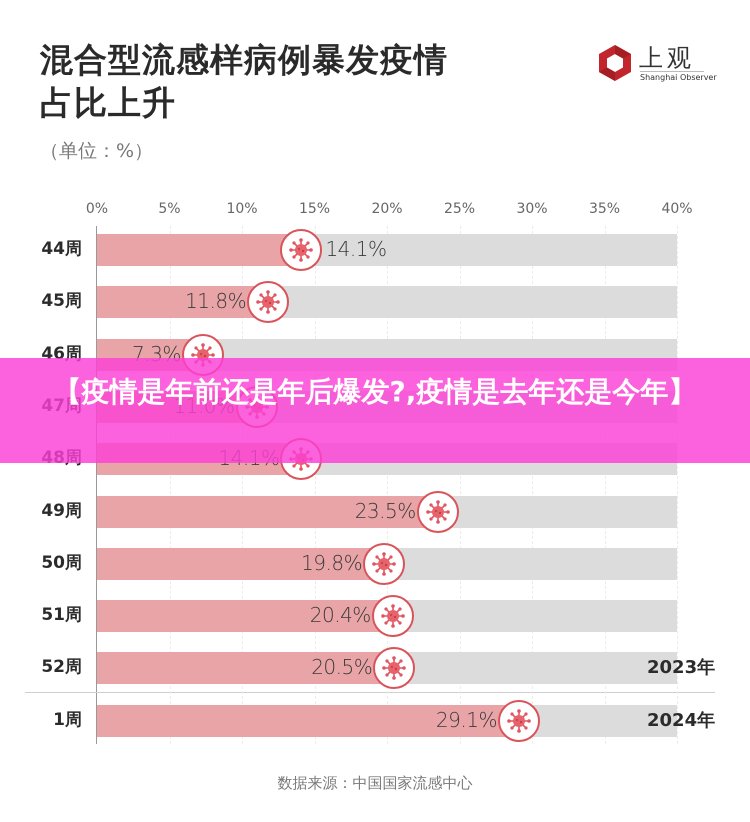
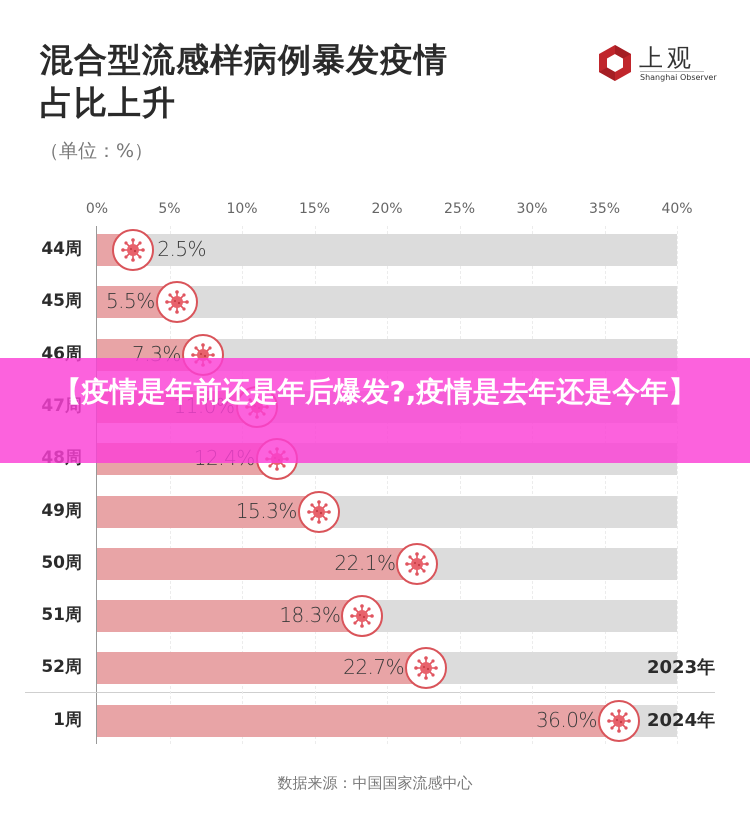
44周: 14.1% -> 2.5%
45周: 11.8% -> 5.5%
48周: 14.1% -> 12.4%
49周: 23.5% -> 15.3%
50周: 19.8% -> 22.1%
51周: 20.4% -> 18.3%
52周: 20.5% -> 22.7%
1周: 29.1% -> 36.0%
